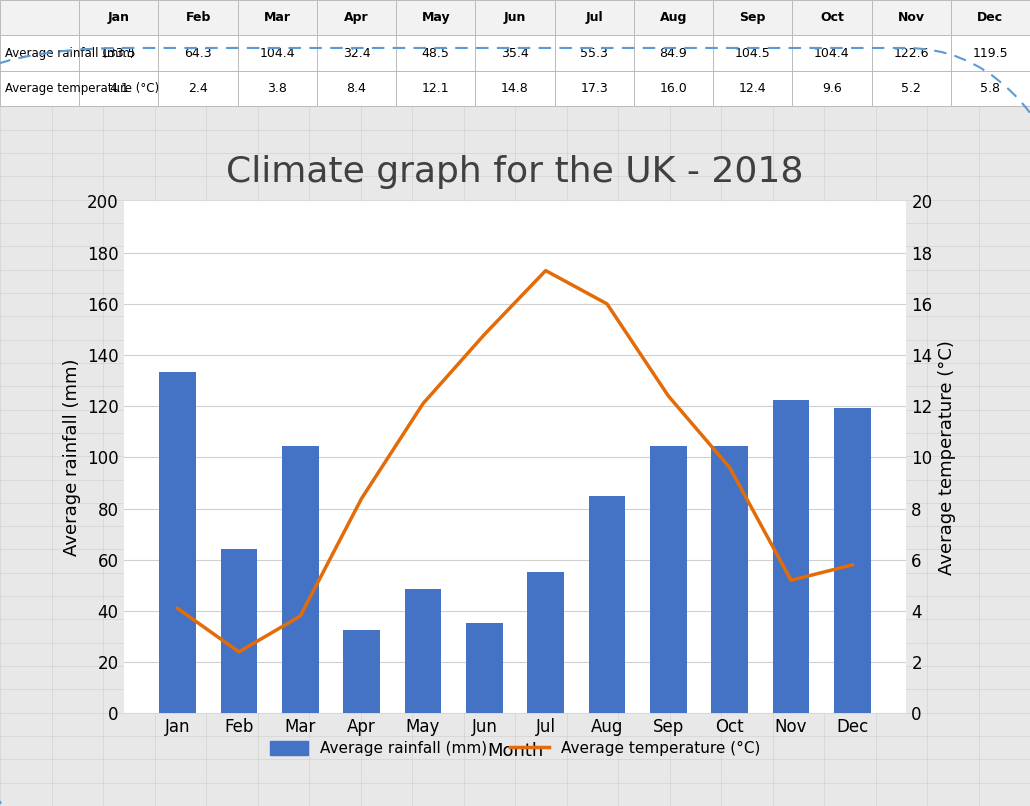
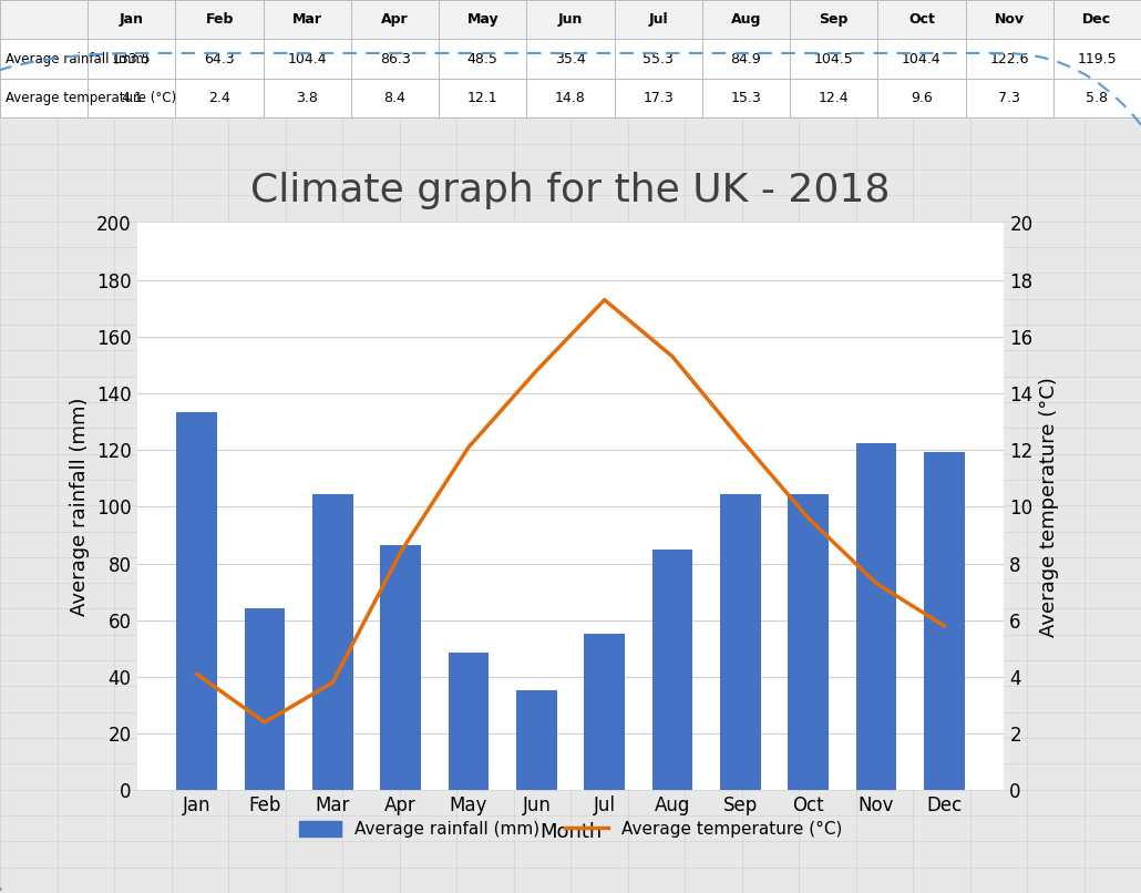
Average rainfall (mm)/Apr: 32.4 -> 86.3
Average temperature (°C)/Aug: 16.0 -> 15.3
Average temperature (°C)/Nov: 5.2 -> 7.3
